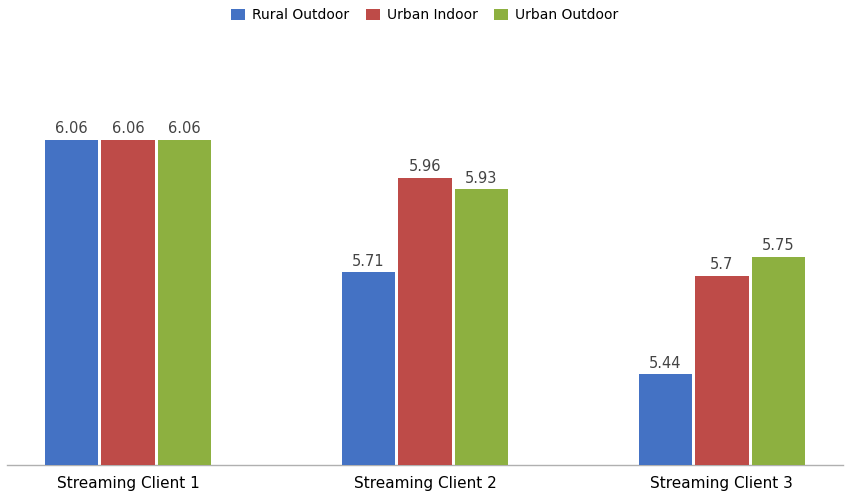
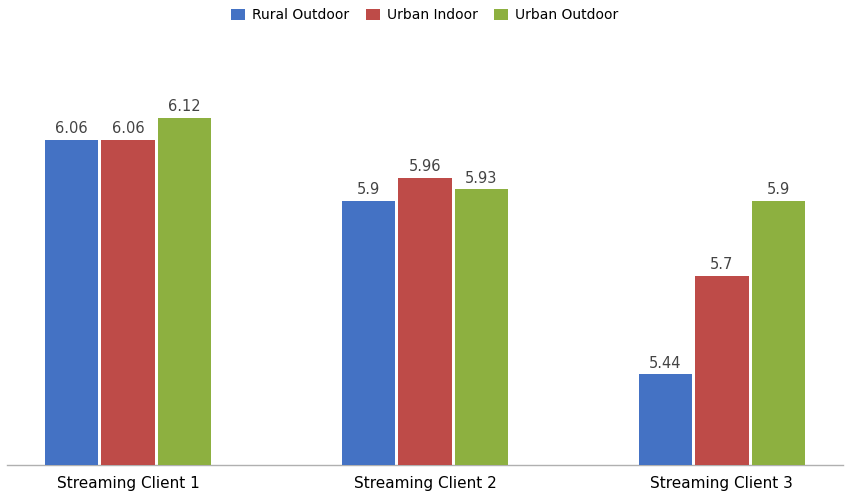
Urban Outdoor/Streaming Client 1: 6.06 -> 6.12
Rural Outdoor/Streaming Client 2: 5.71 -> 5.9
Urban Outdoor/Streaming Client 3: 5.75 -> 5.9
